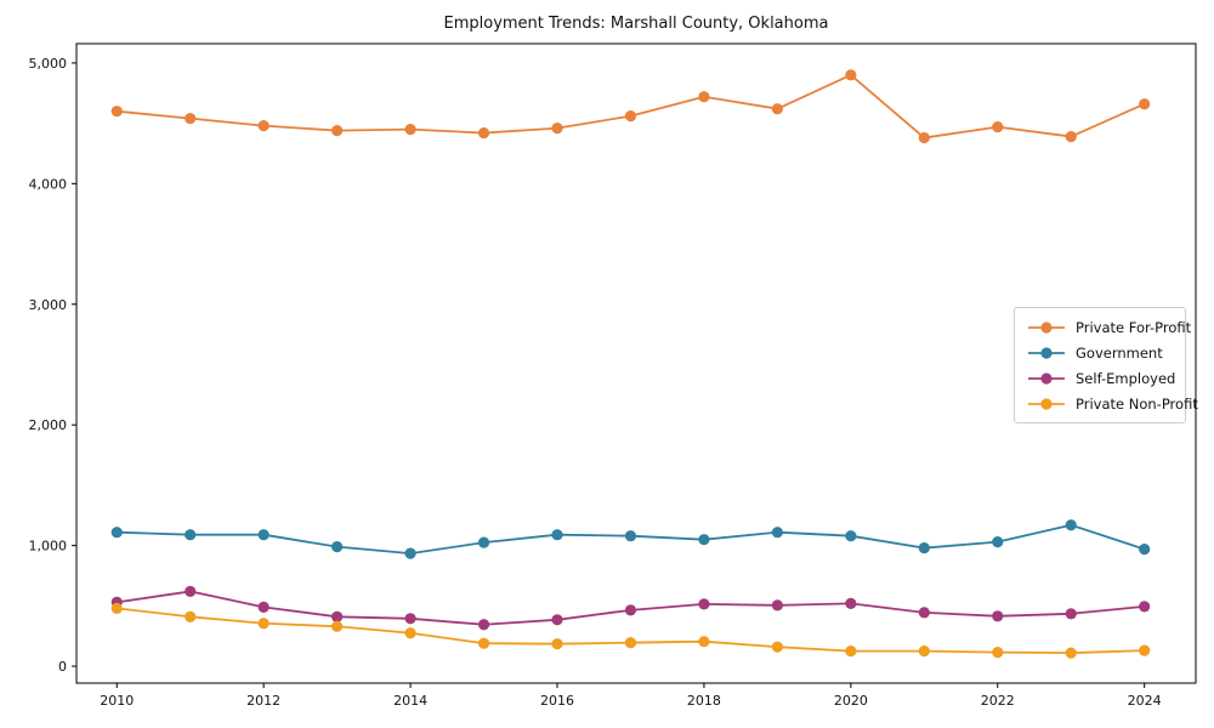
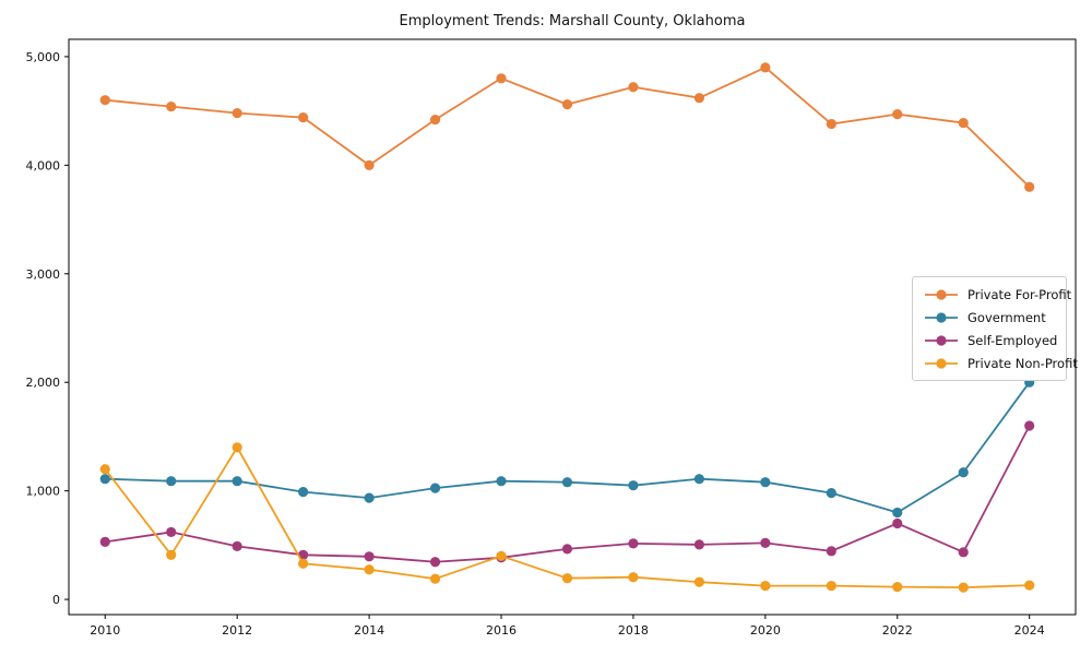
Private Non-Profit/2010: 500 -> 1200
Private Non-Profit/2012: 400 -> 1400
Private For-Profit/2014: 4400 -> 4000
Private For-Profit/2016: 4500 -> 4800
Private Non-Profit/2016: 200 -> 400
Government/2022: 1000 -> 800
Self-Employed/2022: 400 -> 700
Private For-Profit/2024: 4700 -> 3800
Government/2024: 1000 -> 2000
Self-Employed/2024: 500 -> 1600
